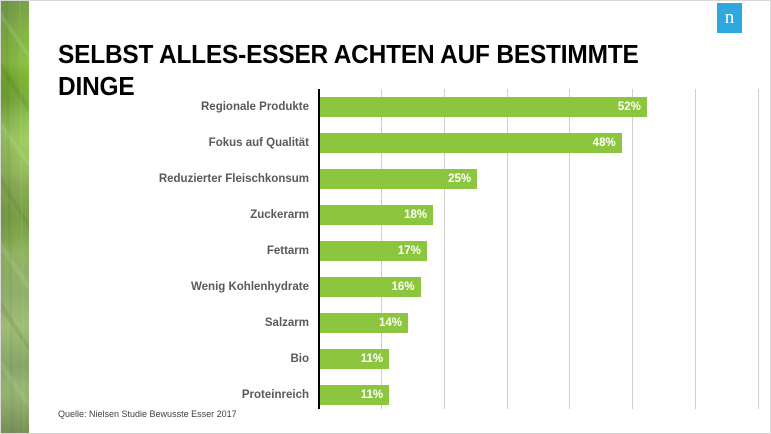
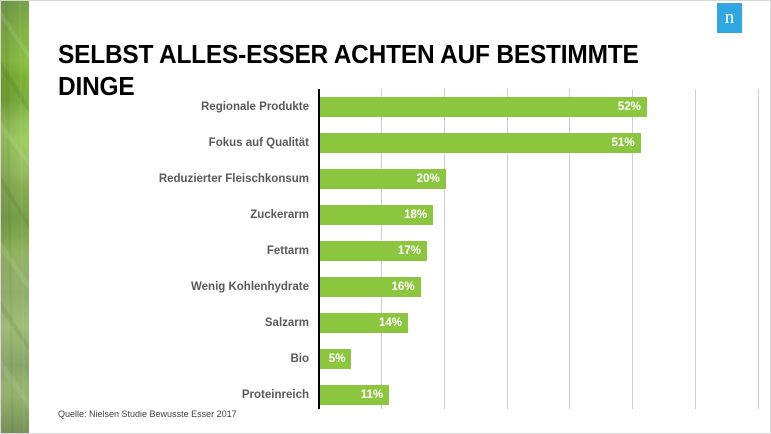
Fokus auf Qualität: 48% -> 51%
Reduzierter Fleischkonsum: 25% -> 20%
Bio: 11% -> 5%
